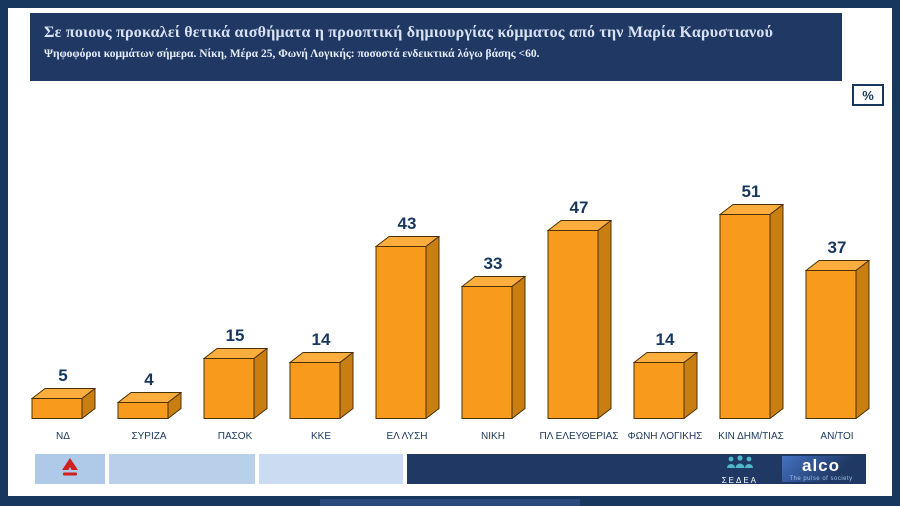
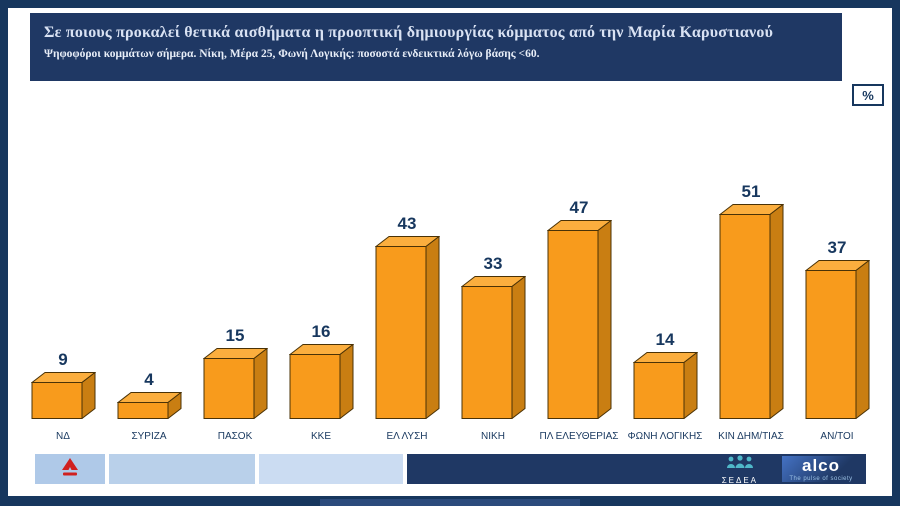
ΝΔ: 5 -> 9
ΚΚΕ: 14 -> 16
